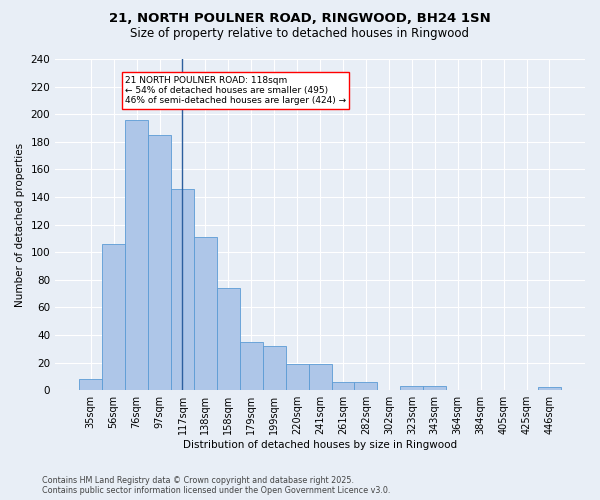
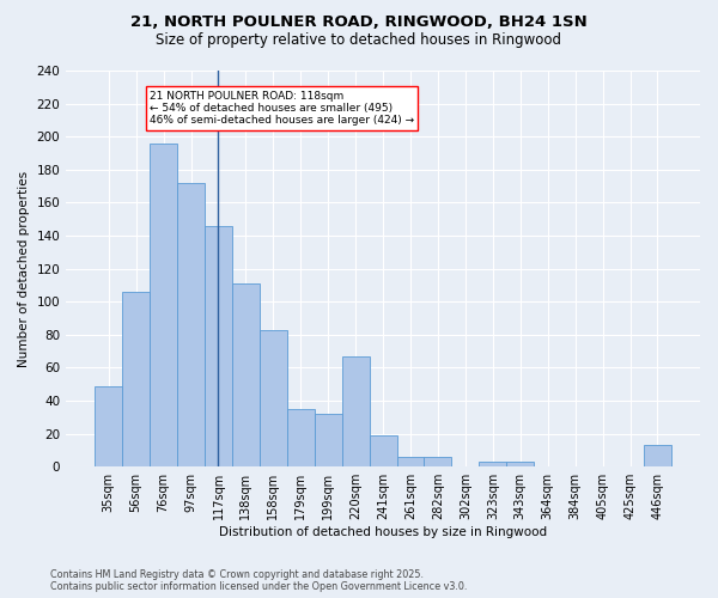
35sqm: 8 -> 49
97sqm: 185 -> 172
158sqm: 74 -> 83
220sqm: 19 -> 67
446sqm: 2 -> 13
